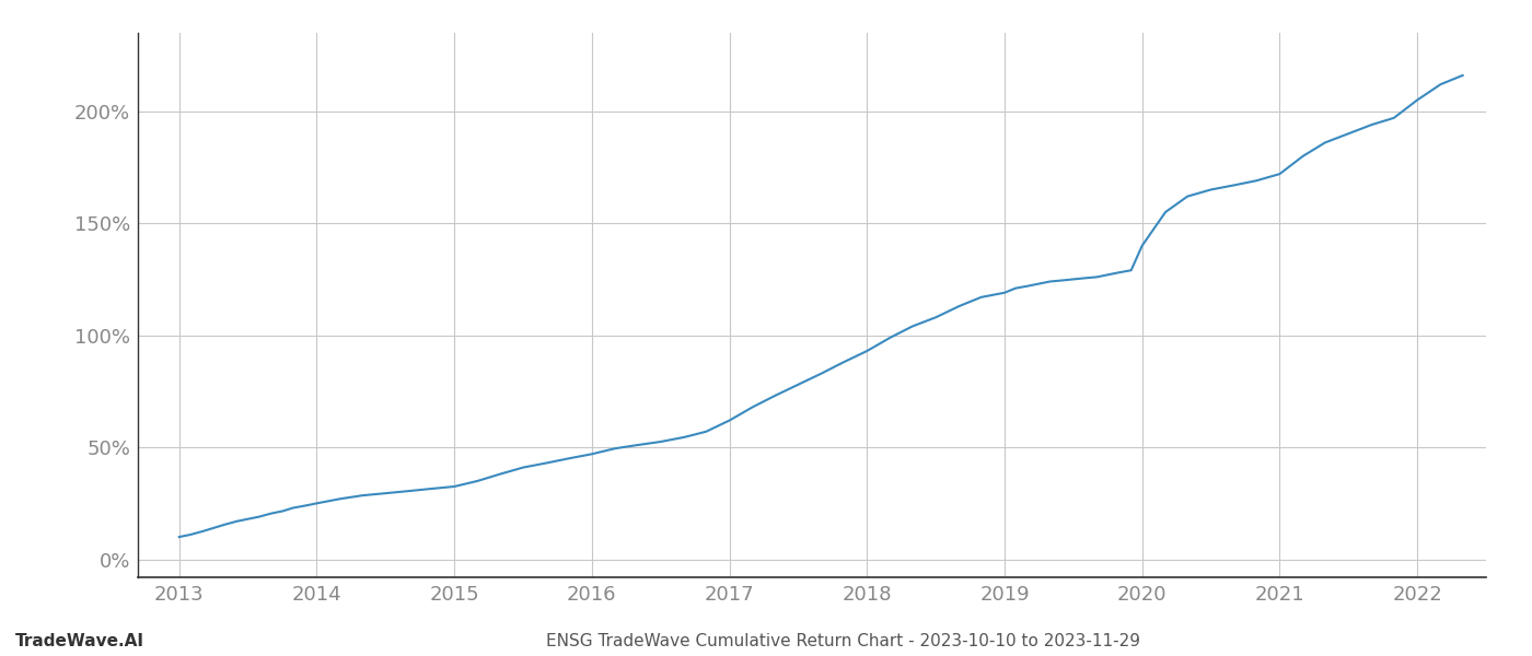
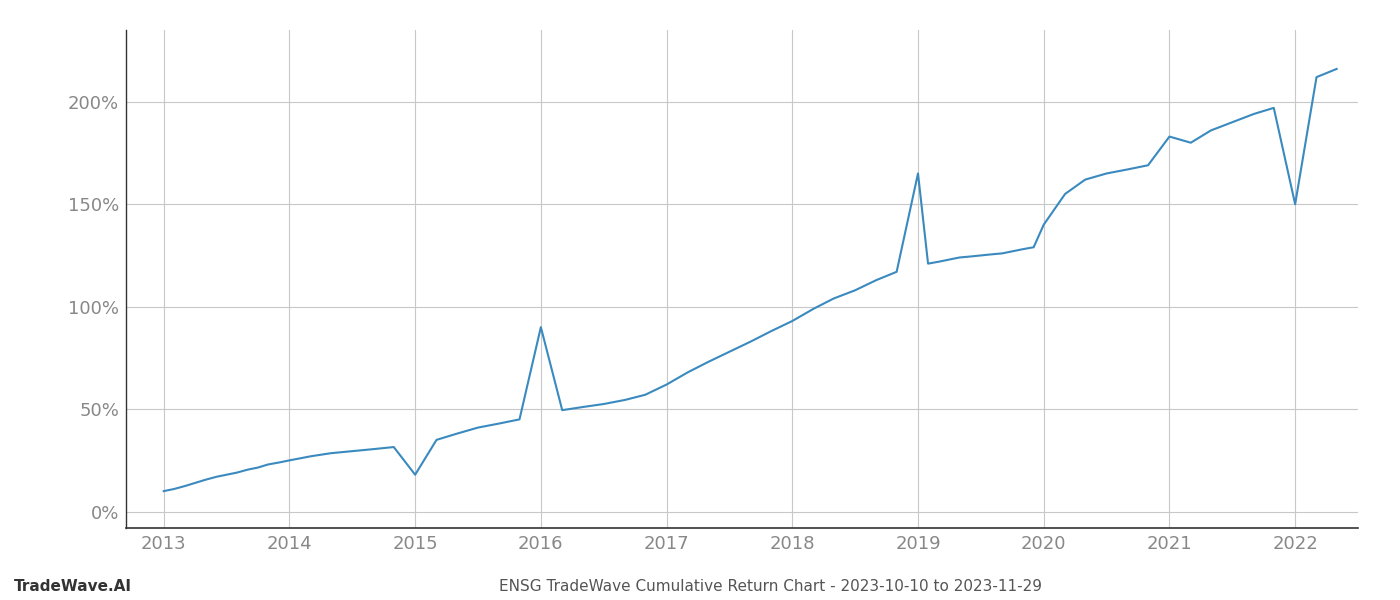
2015: 32.5% -> 18.0%
2016: 47.0% -> 90.0%
2019: 119.0% -> 165.0%
2021: 172.0% -> 183.0%
2022: 205.0% -> 150.0%
